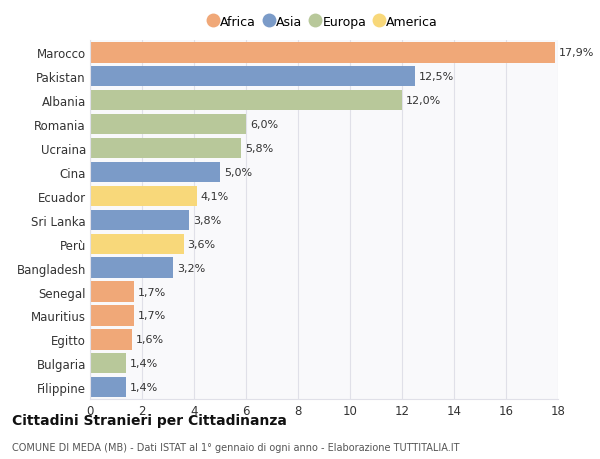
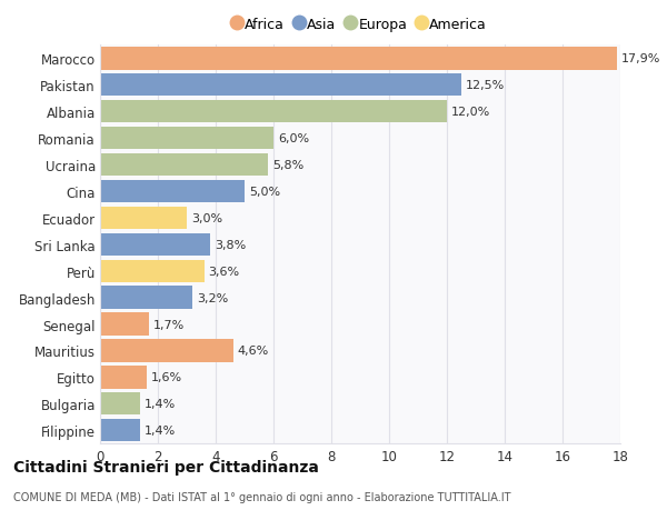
Ecuador: 4,1% -> 3,0%
Mauritius: 1,7% -> 4,6%
